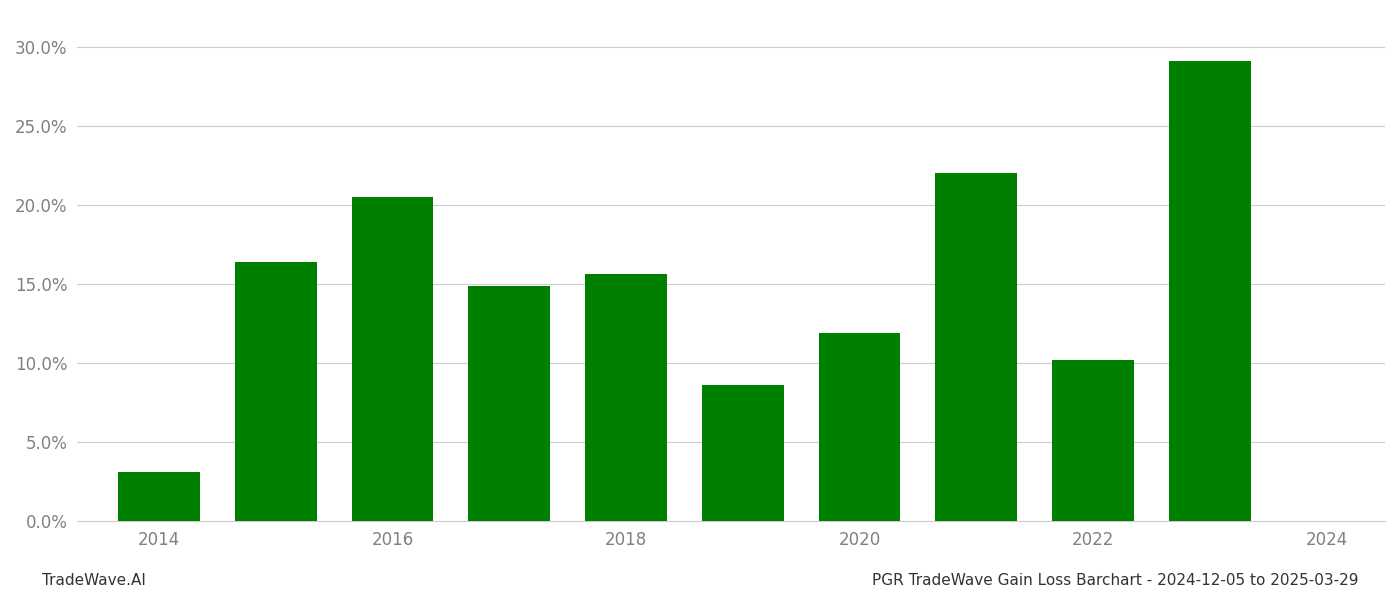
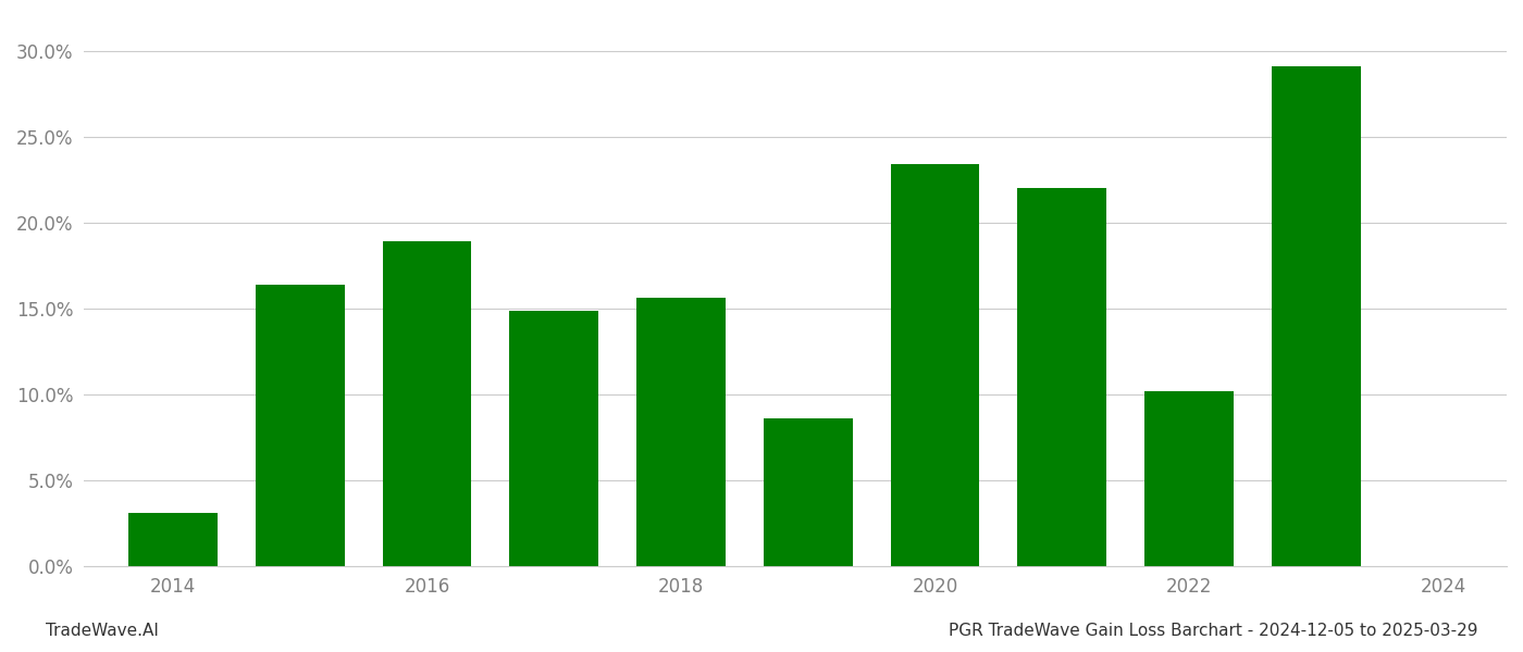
2016: 20.5% -> 18.9%
2020: 11.9% -> 23.4%
